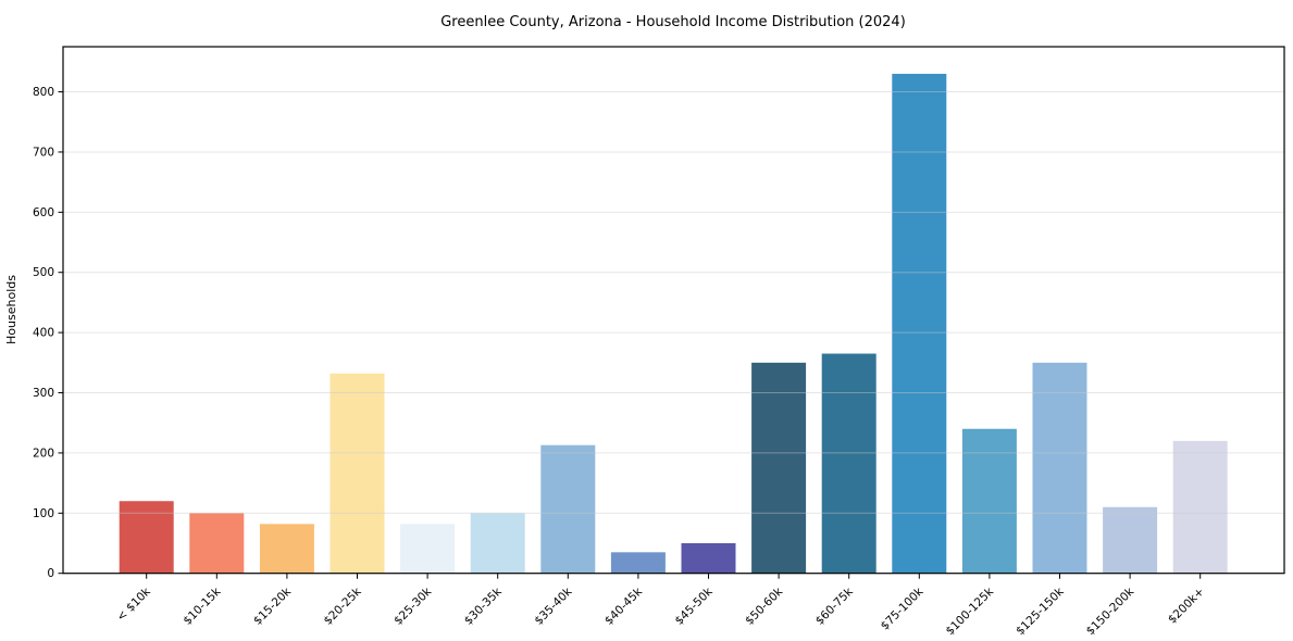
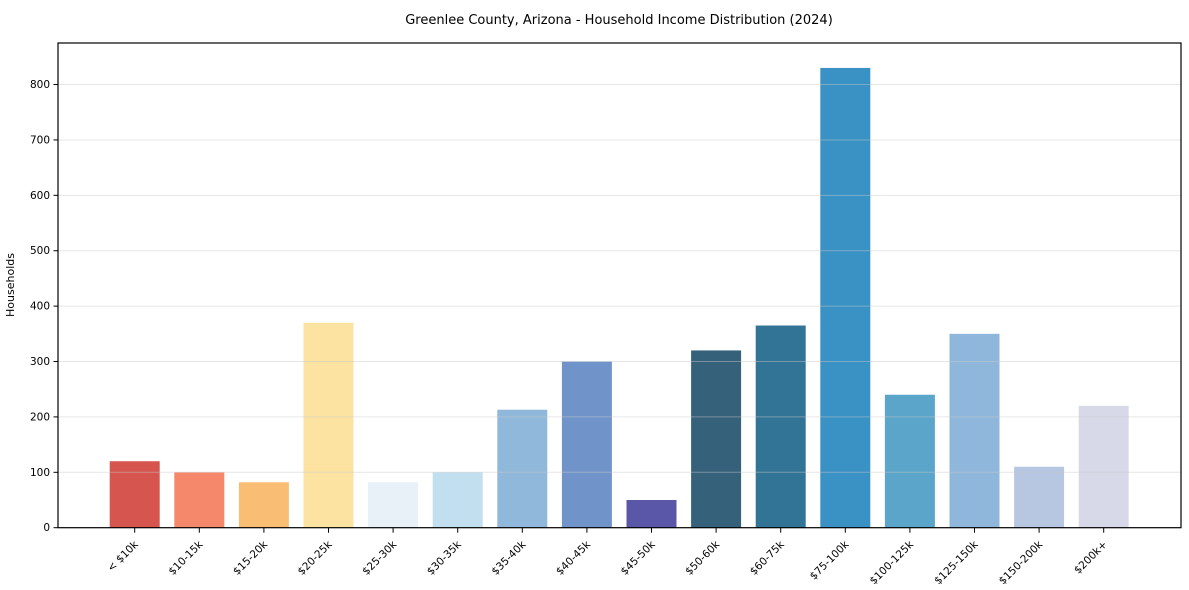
$20-25k: 330 -> 370
$40-45k: 40 -> 300
$50-60k: 350 -> 320
